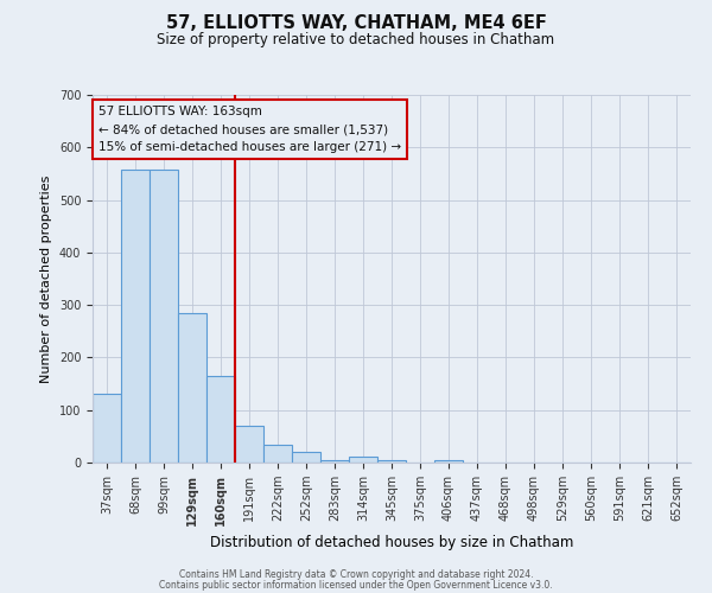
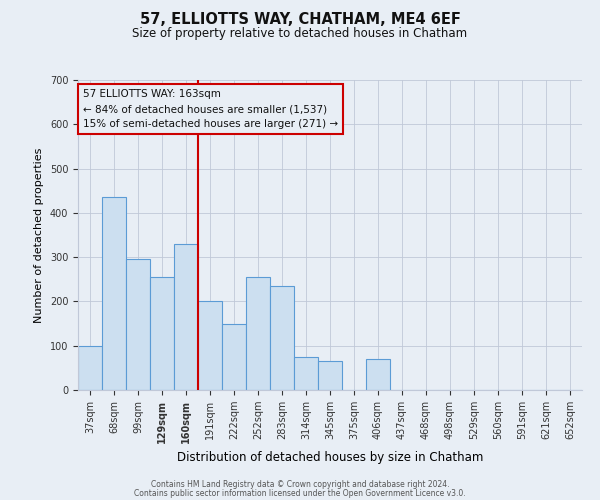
37sqm: 130 -> 100
68sqm: 557 -> 435
99sqm: 557 -> 295
129sqm: 285 -> 255
160sqm: 165 -> 330
191sqm: 70 -> 200
222sqm: 33 -> 150
252sqm: 20 -> 255
283sqm: 5 -> 235
314sqm: 12 -> 75
345sqm: 5 -> 65
406sqm: 5 -> 70
